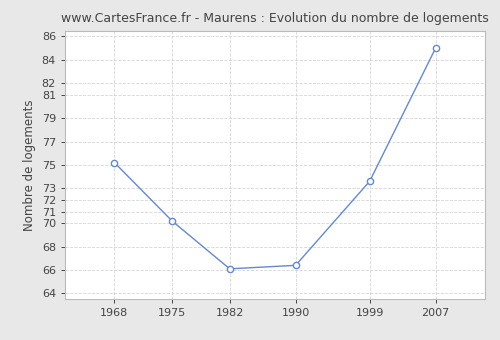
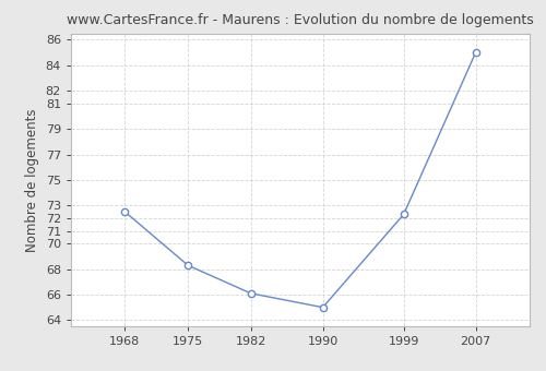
1968: 75.2 -> 72.5
1975: 70.2 -> 68.3
1990: 66.4 -> 65.0
1999: 73.6 -> 72.3
